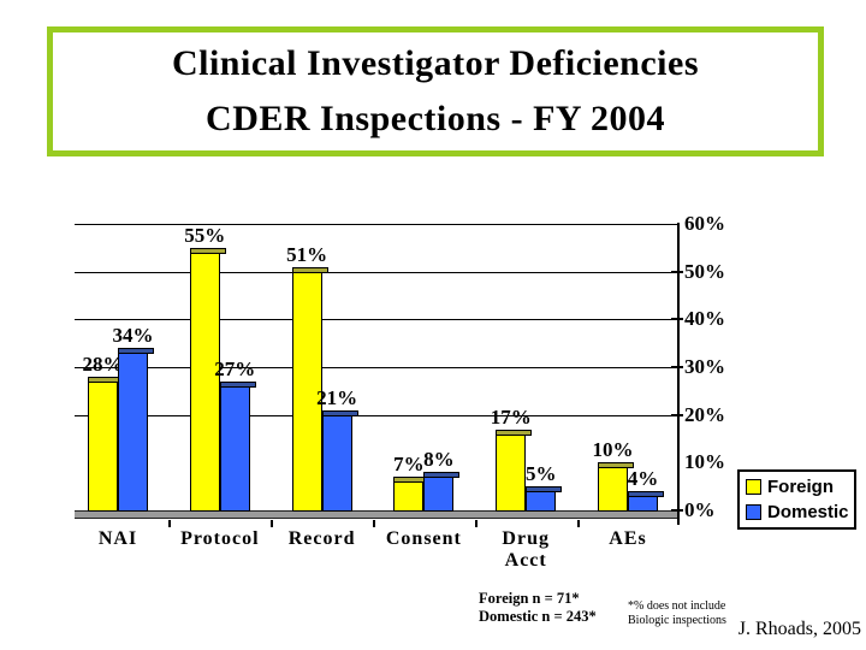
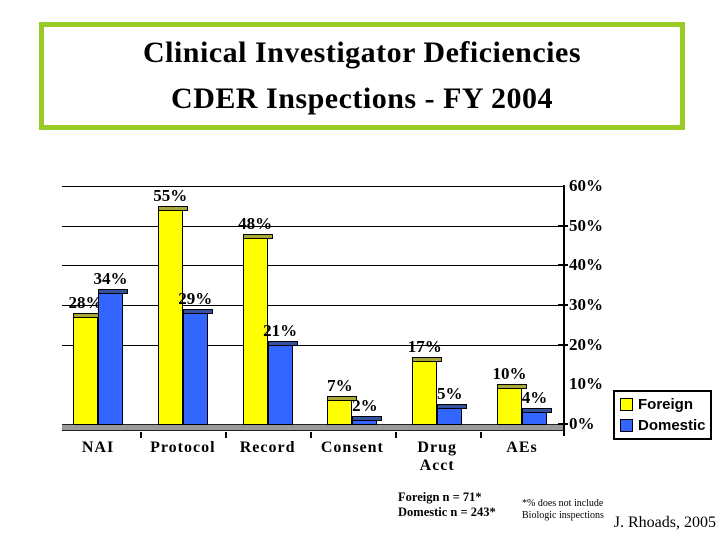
Domestic/Protocol: 27% -> 29%
Foreign/Record: 51% -> 48%
Domestic/Consent: 8% -> 2%
